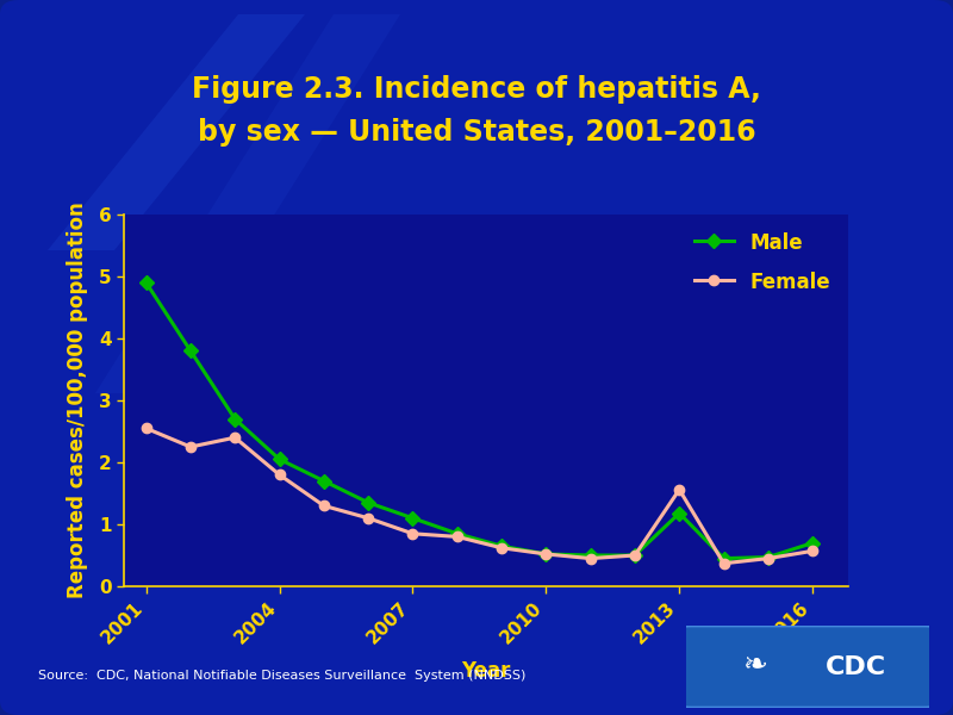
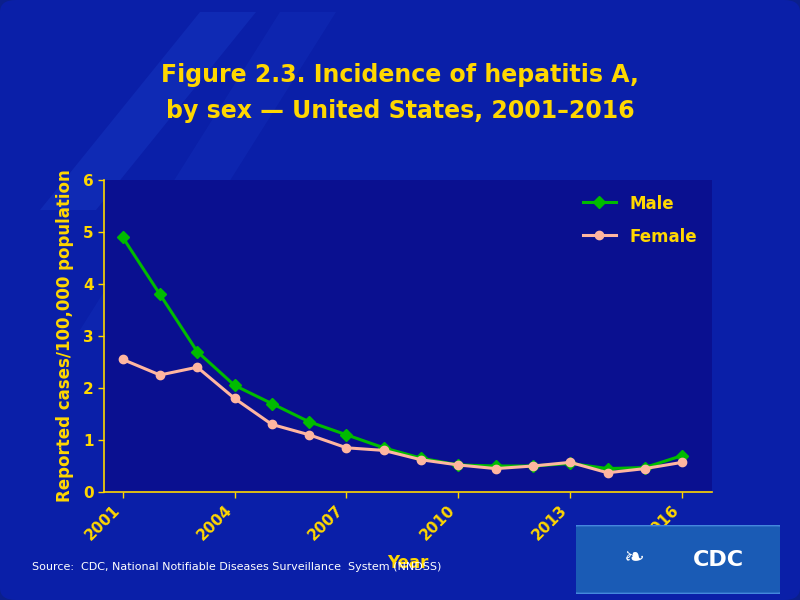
Male/2013: 1.18 -> 0.55
Female/2013: 1.56 -> 0.57
